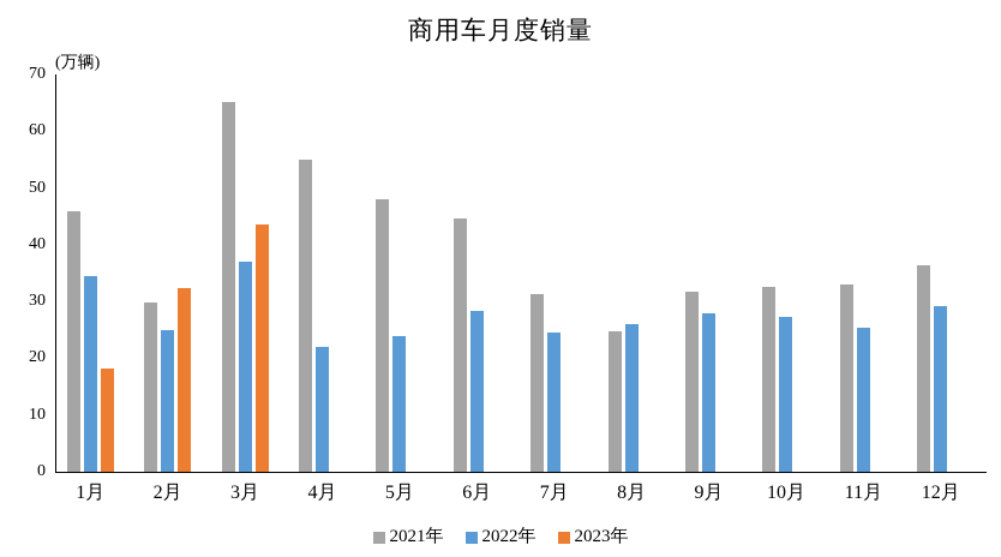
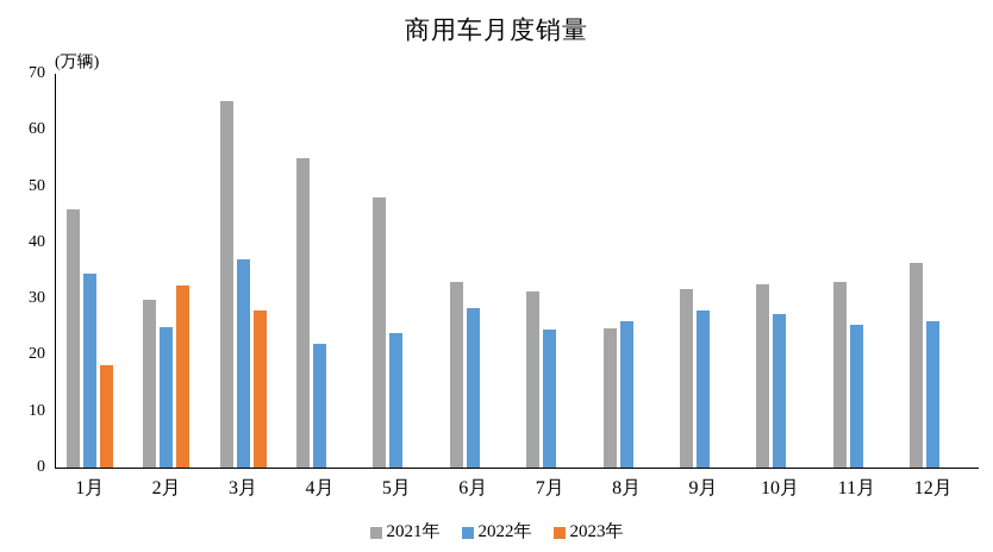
2023年/3月: 44 -> 28
2021年/6月: 45 -> 33
2022年/12月: 29 -> 26
